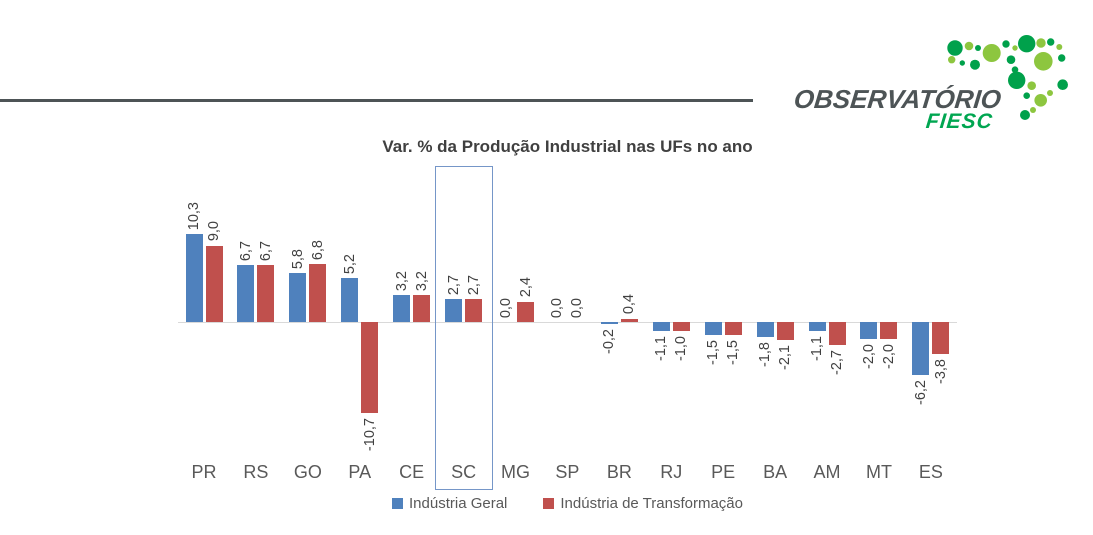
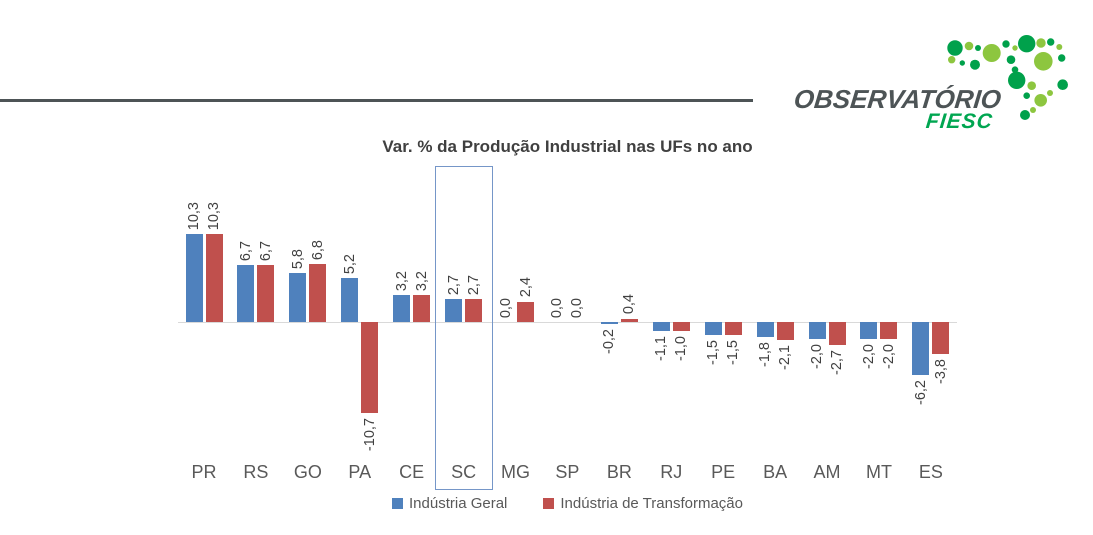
Indústria de Transformação/PR: 9,0 -> 10,3
Indústria Geral/AM: -1,1 -> -2,0
